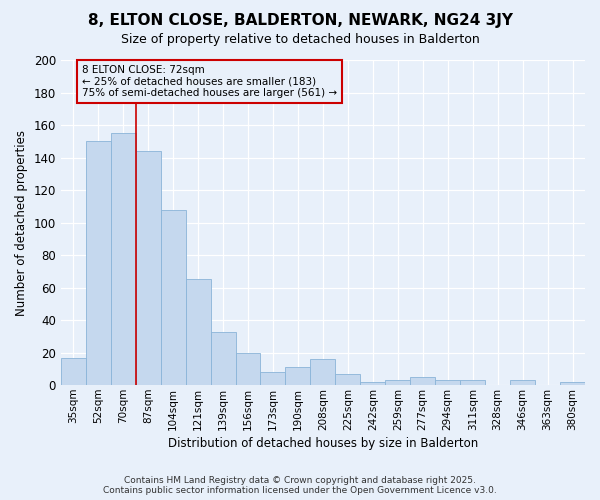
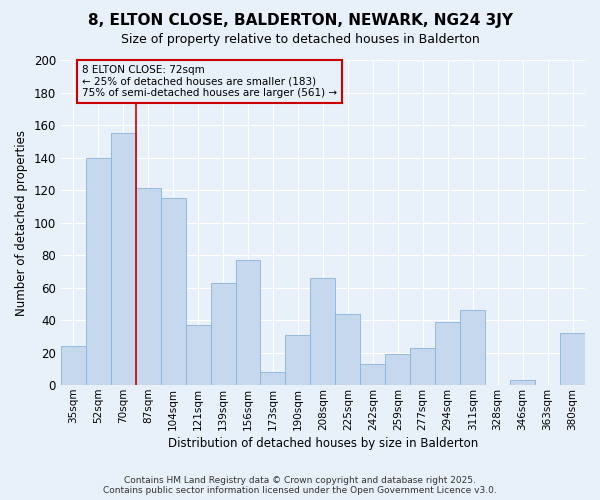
35sqm: 17 -> 24
52sqm: 150 -> 140
87sqm: 144 -> 121
104sqm: 108 -> 115
121sqm: 65 -> 37
139sqm: 33 -> 63
156sqm: 20 -> 77
190sqm: 11 -> 31
208sqm: 16 -> 66
225sqm: 7 -> 44
242sqm: 2 -> 13
259sqm: 3 -> 19
277sqm: 5 -> 23
294sqm: 3 -> 39
311sqm: 3 -> 46
380sqm: 2 -> 32
